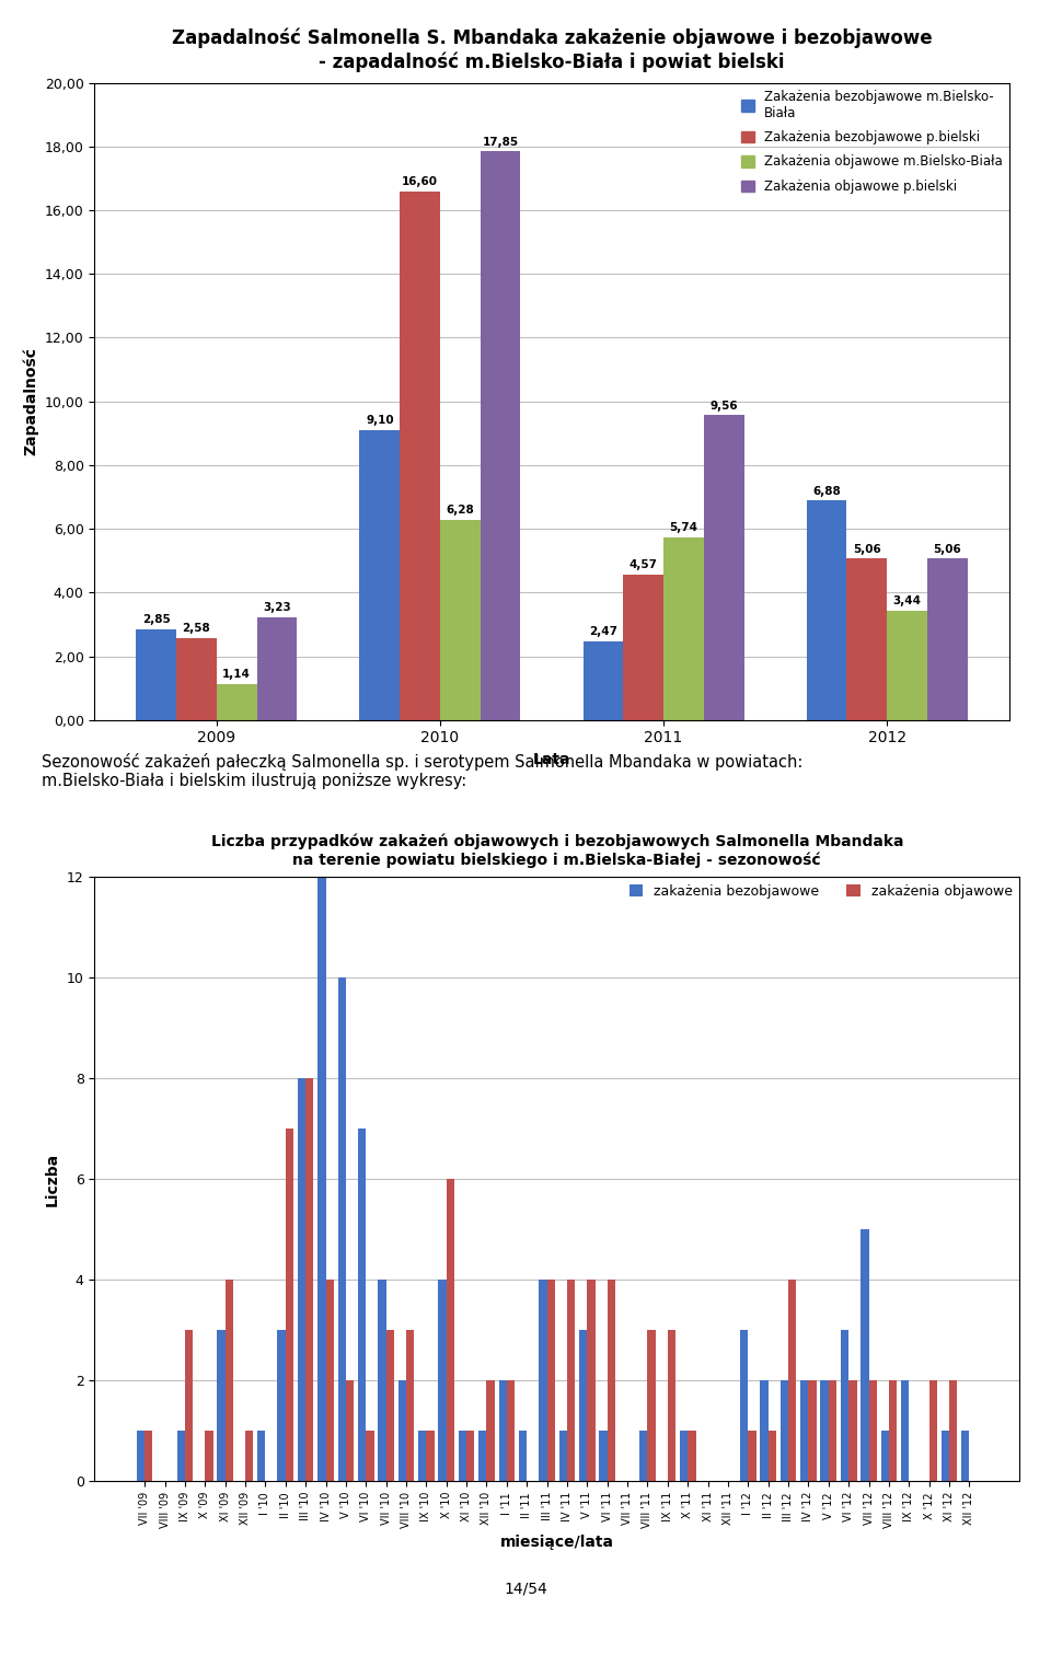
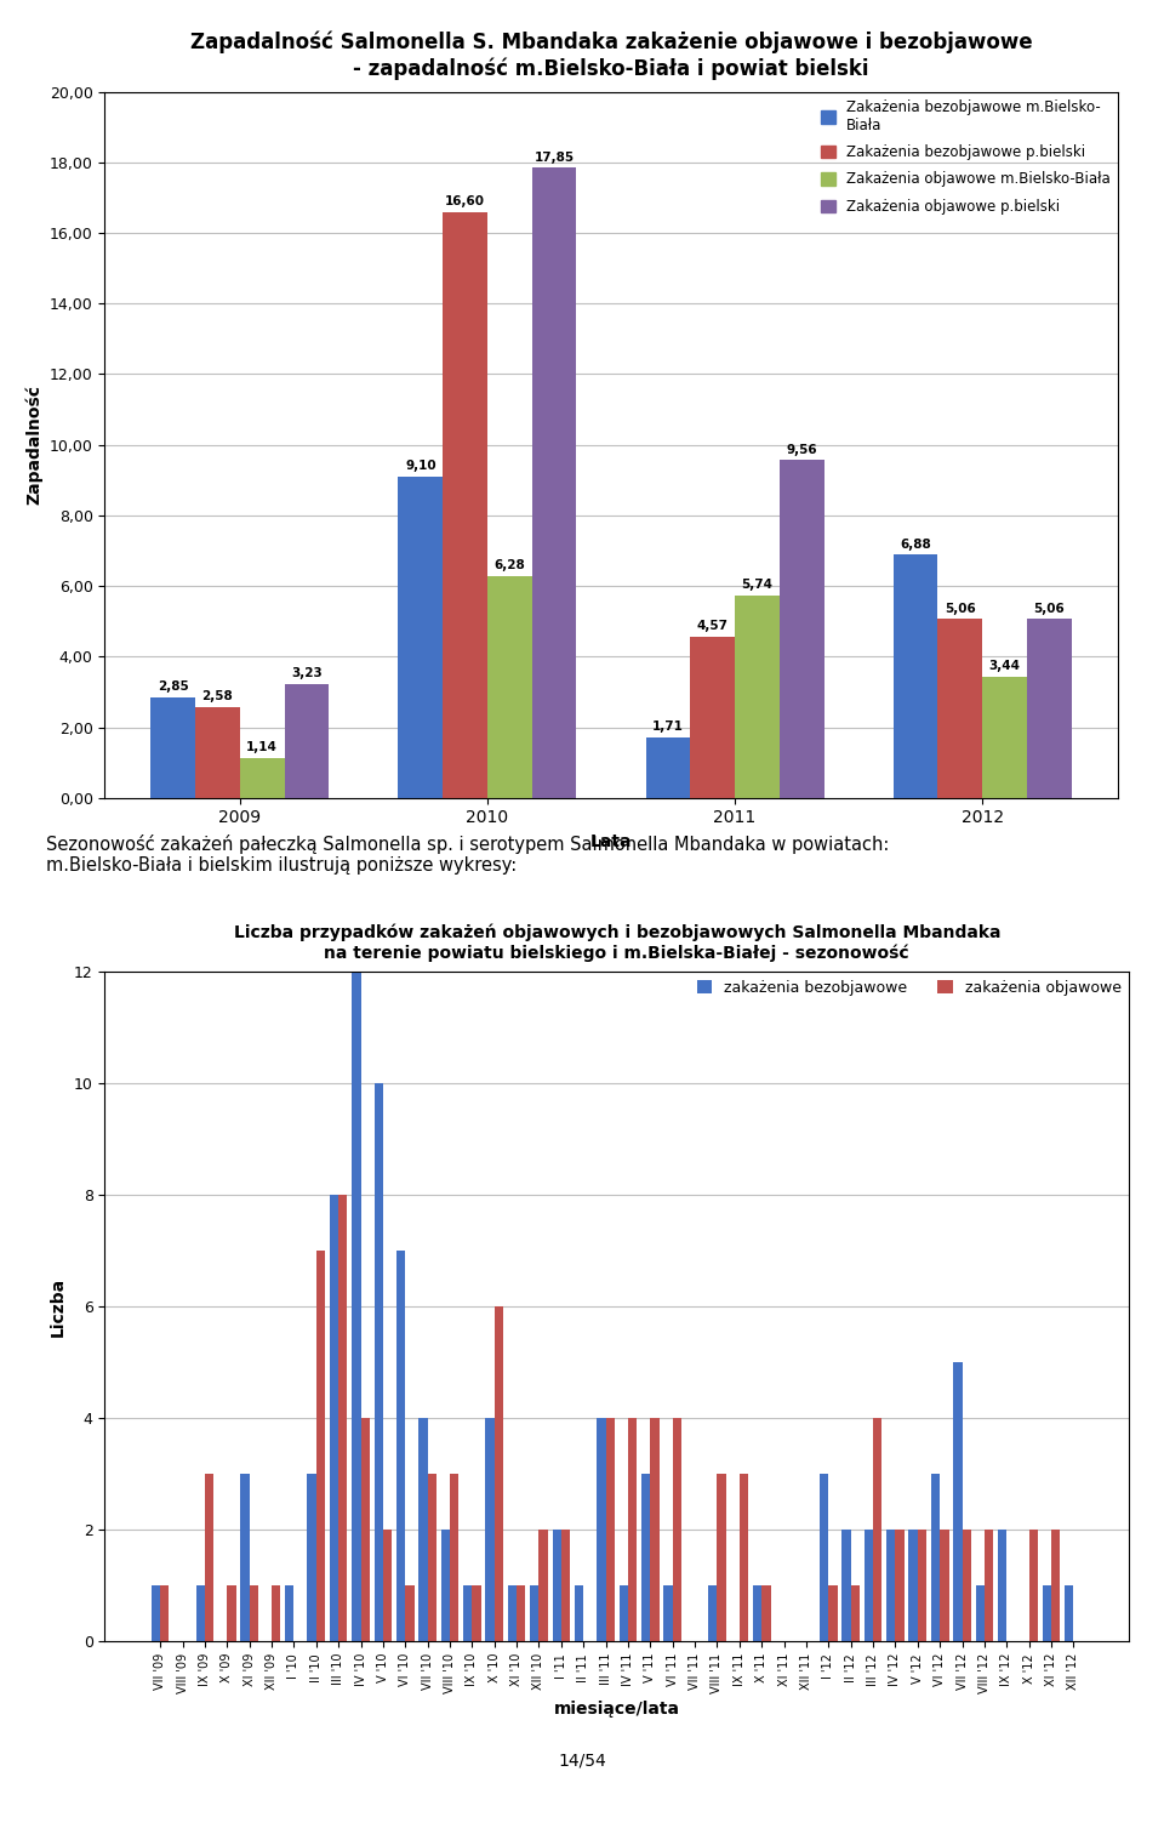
Zakażenia bezobjawowe m.Bielsko- Biała/2011: 2,47 -> 1,71
zakażenia objawowe/XI '09: 4 -> 1
